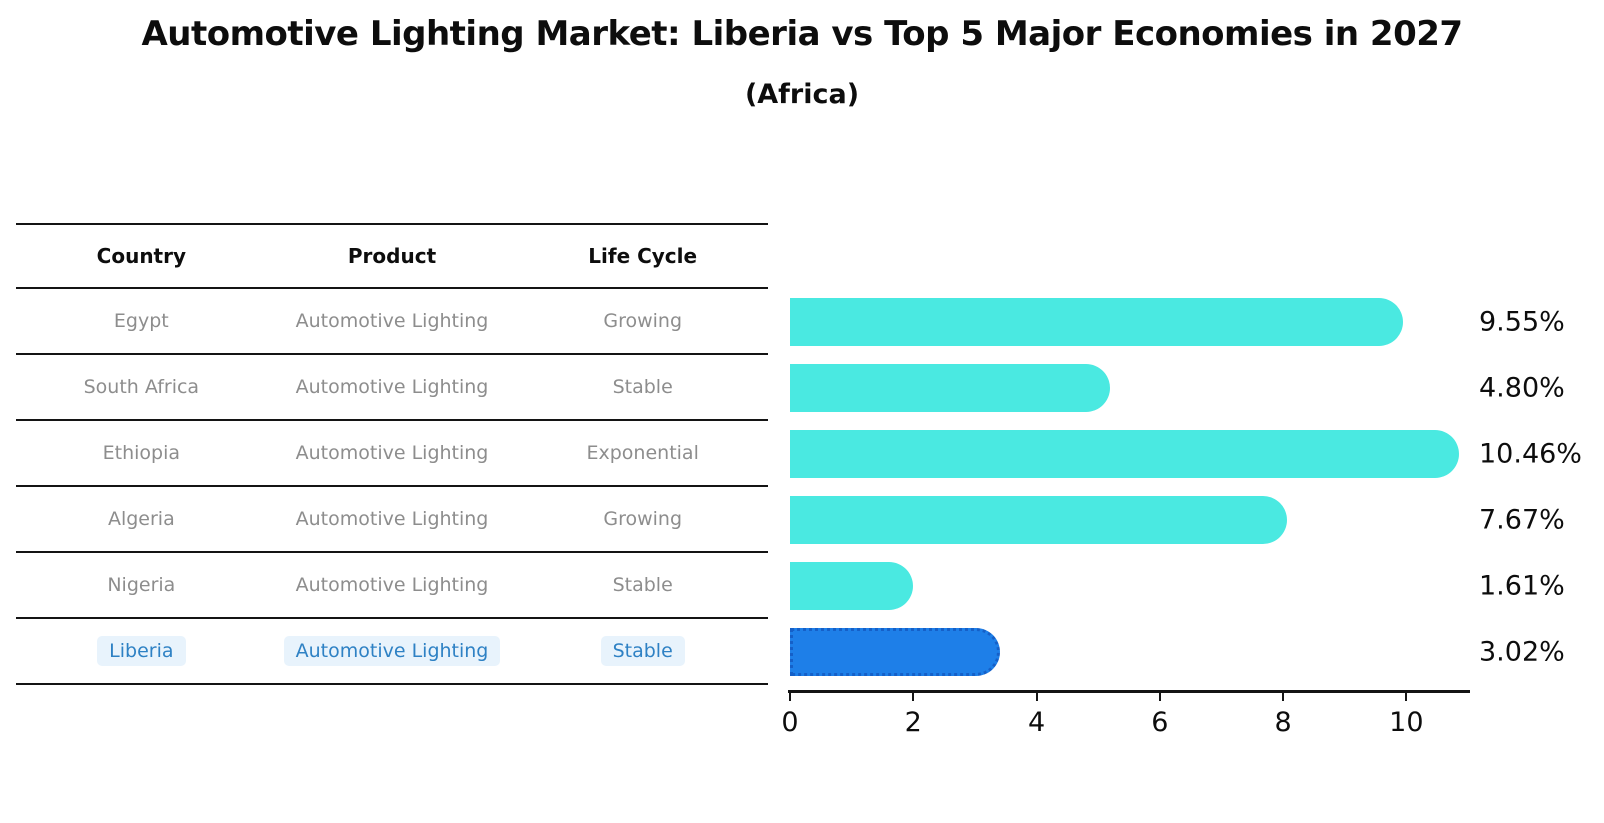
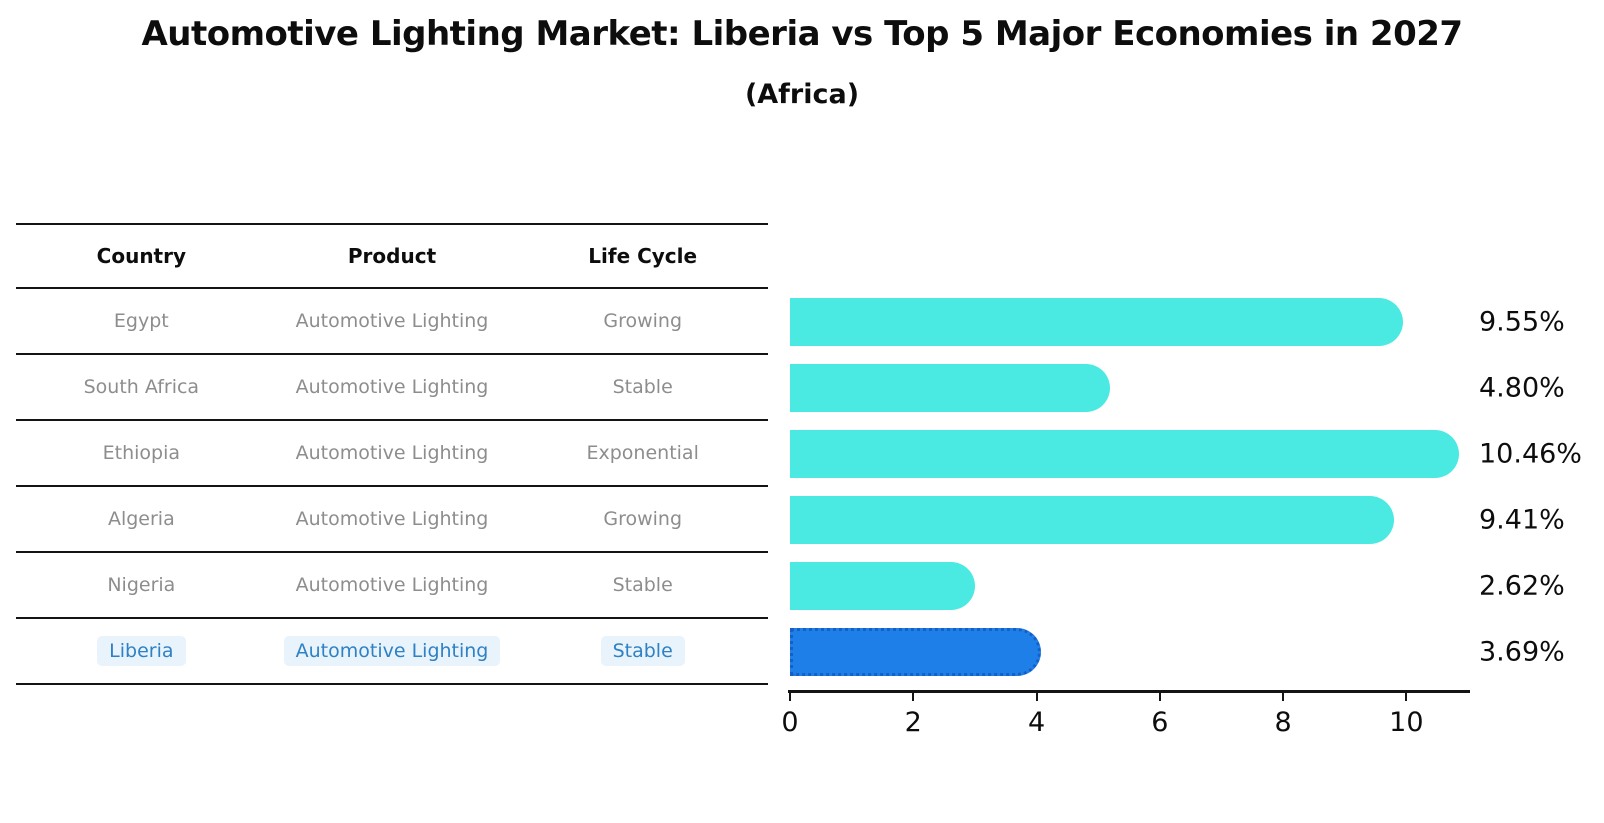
Algeria: 7.67% -> 9.41%
Nigeria: 1.61% -> 2.62%
Liberia: 3.02% -> 3.69%
